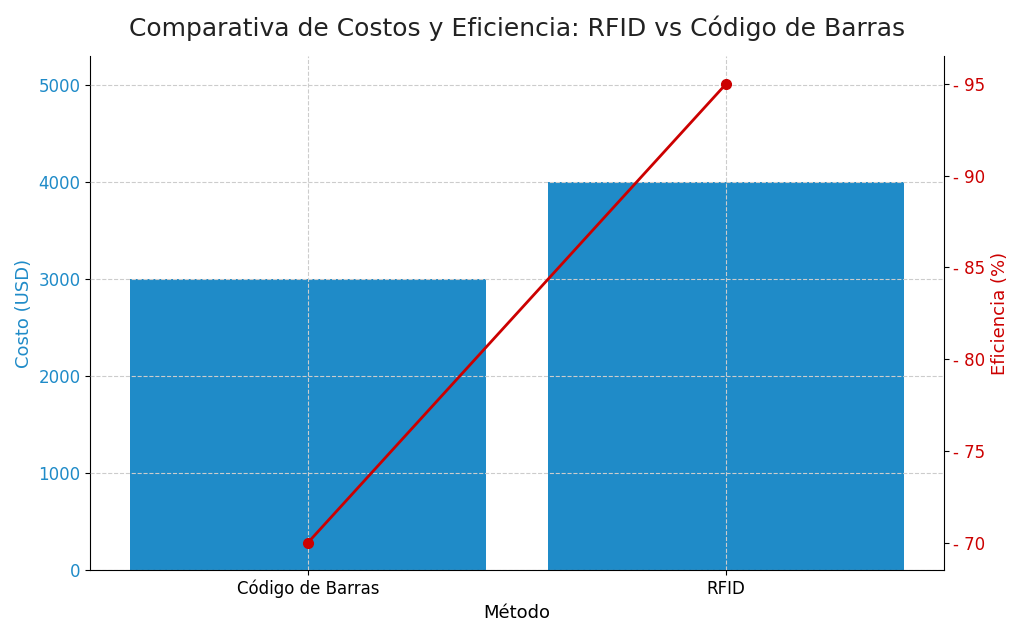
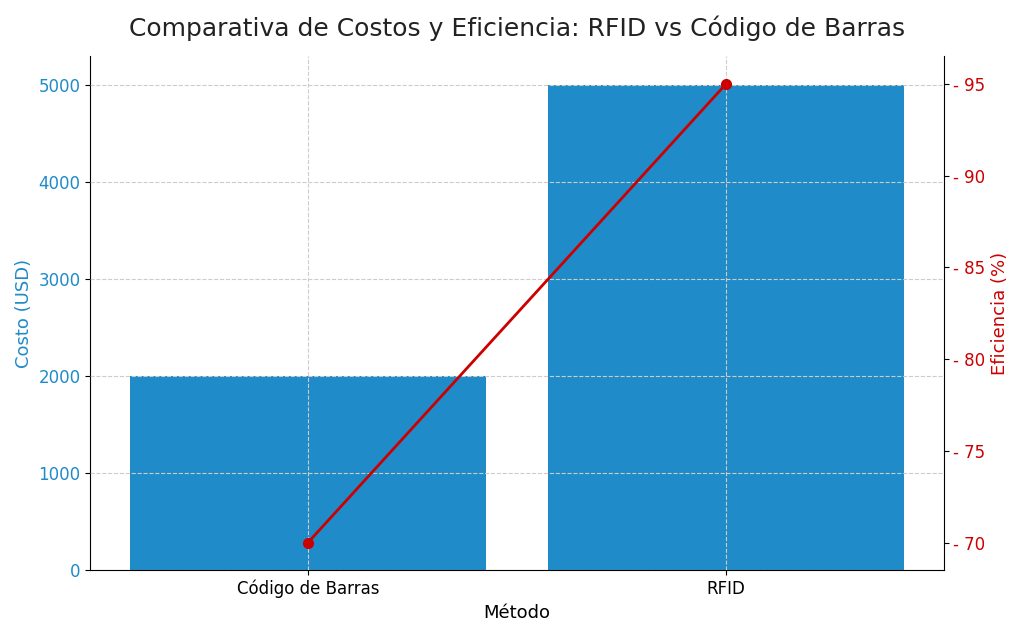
Código de Barras: 3000 -> 2000
RFID: 4000 -> 5000
